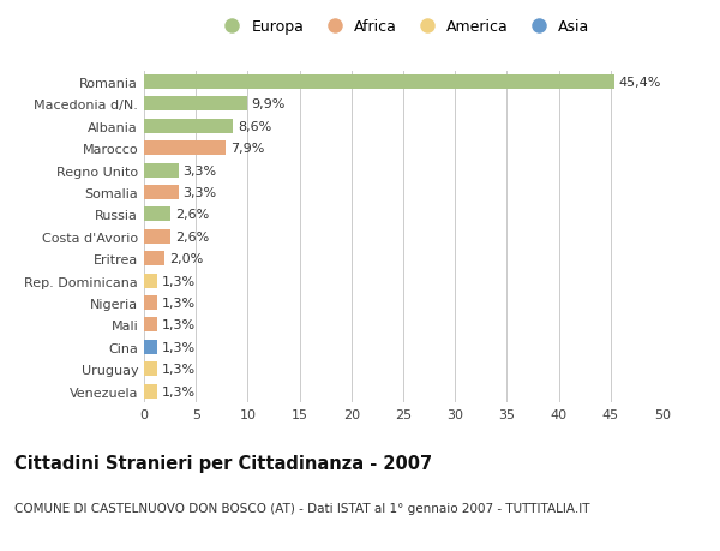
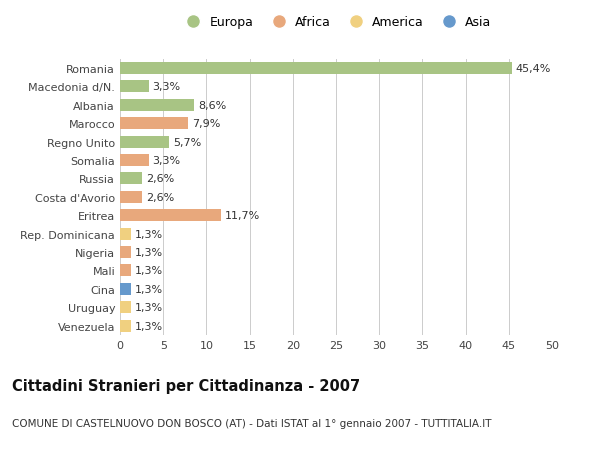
Macedonia d/N.: 9,9% -> 3,3%
Regno Unito: 3,3% -> 5,7%
Eritrea: 2,0% -> 11,7%
